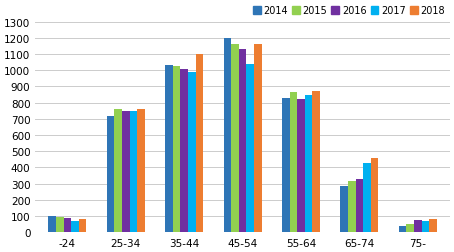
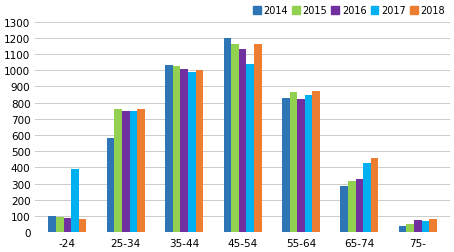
2017/-24: 70 -> 390
2014/25-34: 720 -> 580
2018/35-44: 1100 -> 1000
